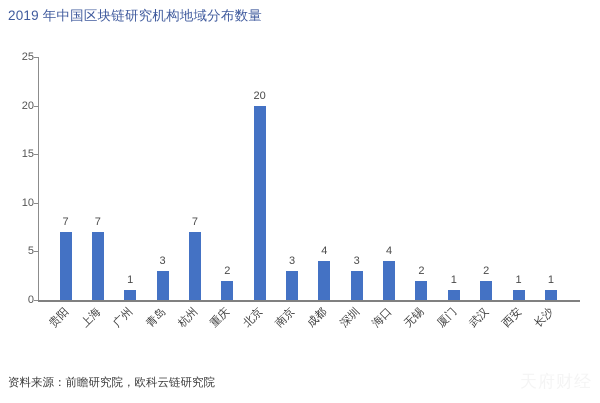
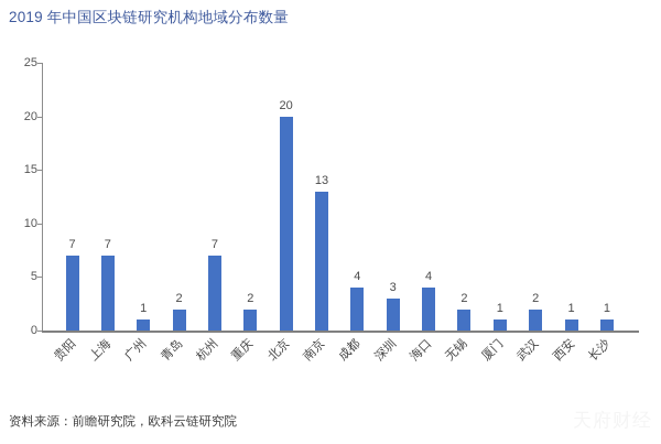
青岛: 3 -> 2
南京: 3 -> 13
